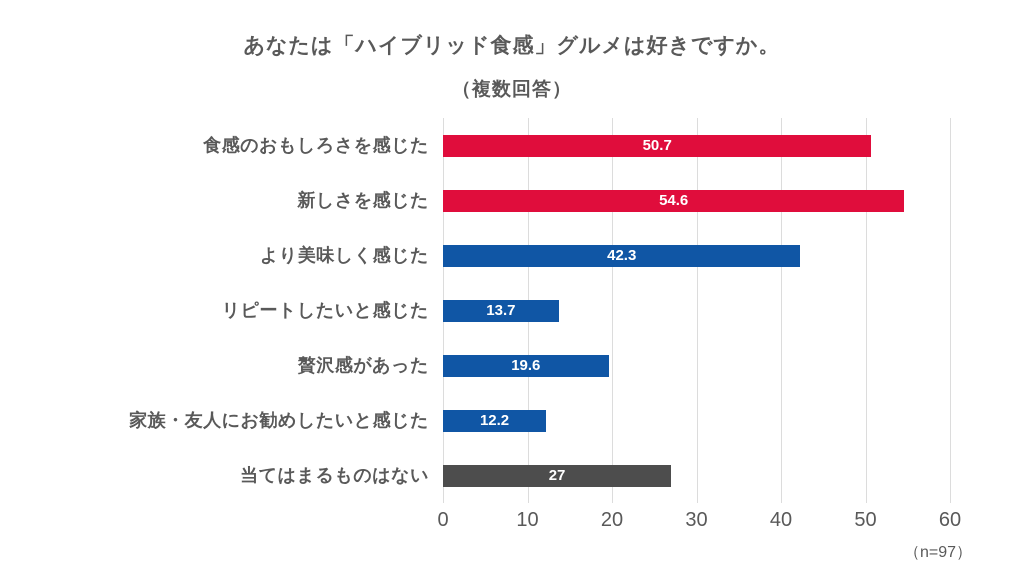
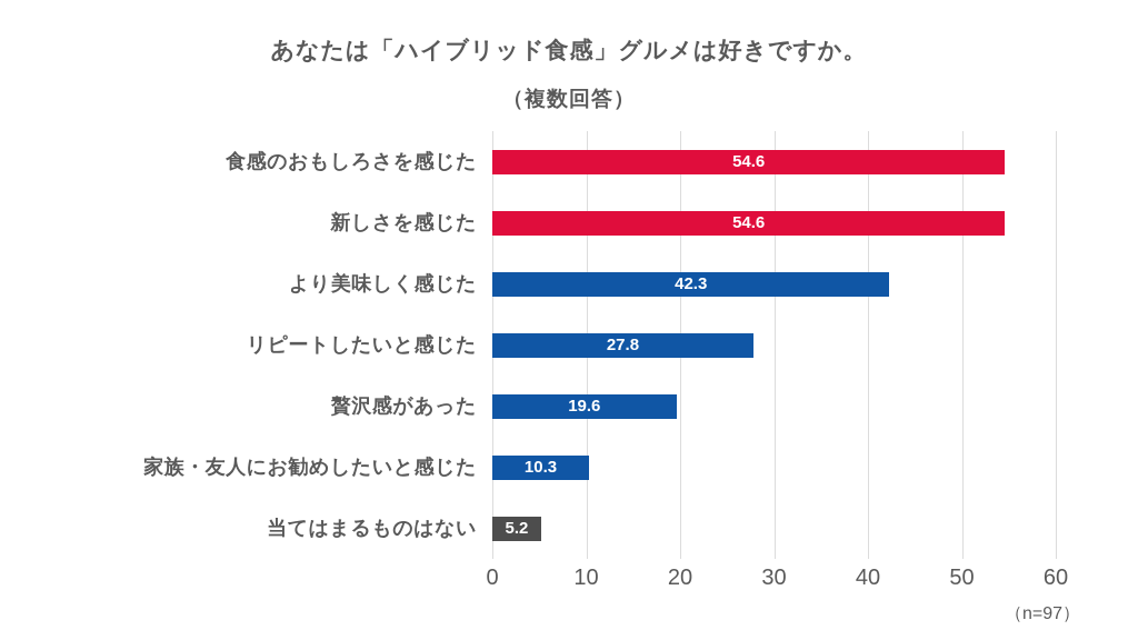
食感のおもしろさを感じた: 50.7 -> 54.6
リピートしたいと感じた: 13.7 -> 27.8
家族・友人にお勧めしたいと感じた: 12.2 -> 10.3
当てはまるものはない: 27 -> 5.2
